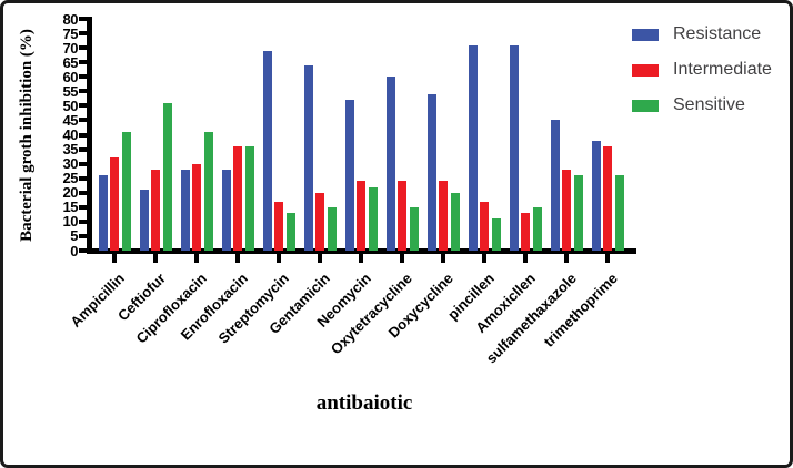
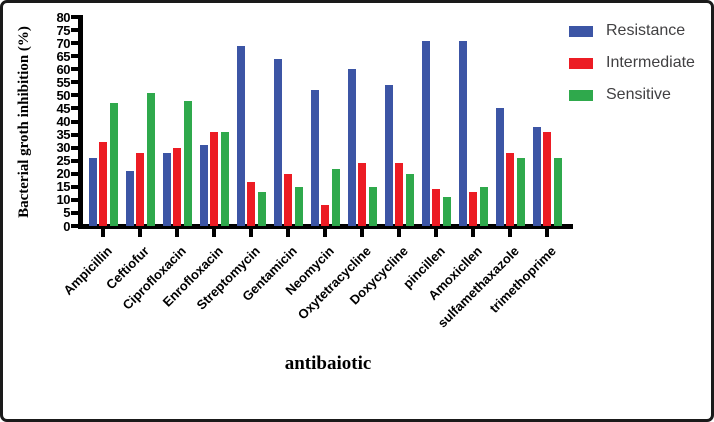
Sensitive/Ampicillin: 41 -> 47
Sensitive/Ciprofloxacin: 41 -> 48
Resistance/Enrofloxacin: 28 -> 31
Intermediate/Neomycin: 24 -> 8
Intermediate/pincillen: 17 -> 14
